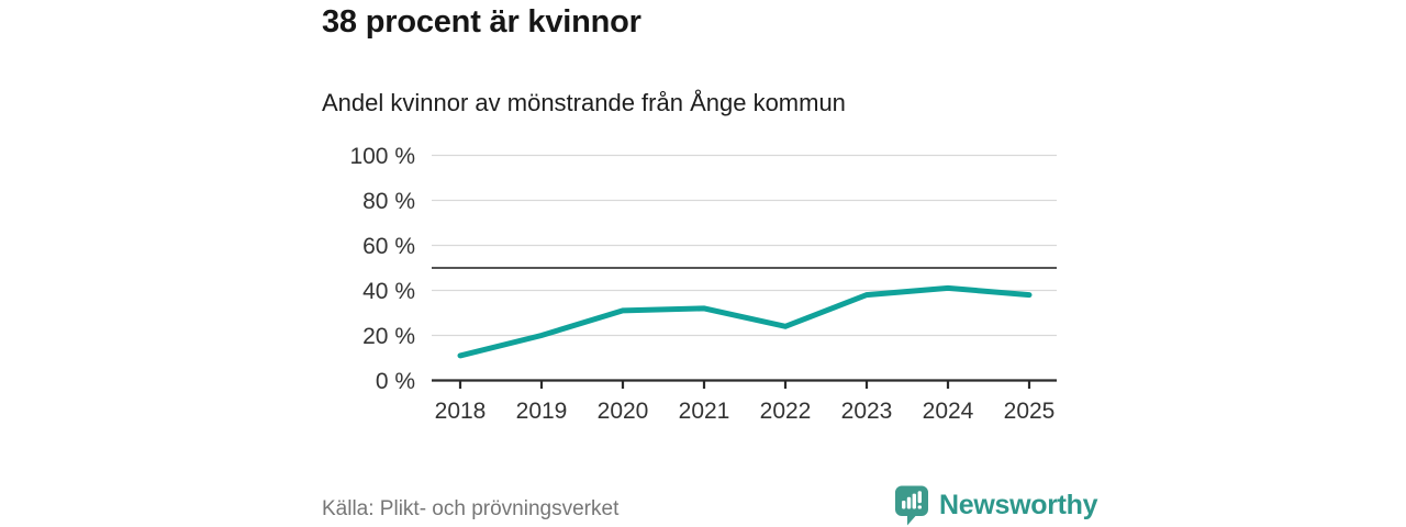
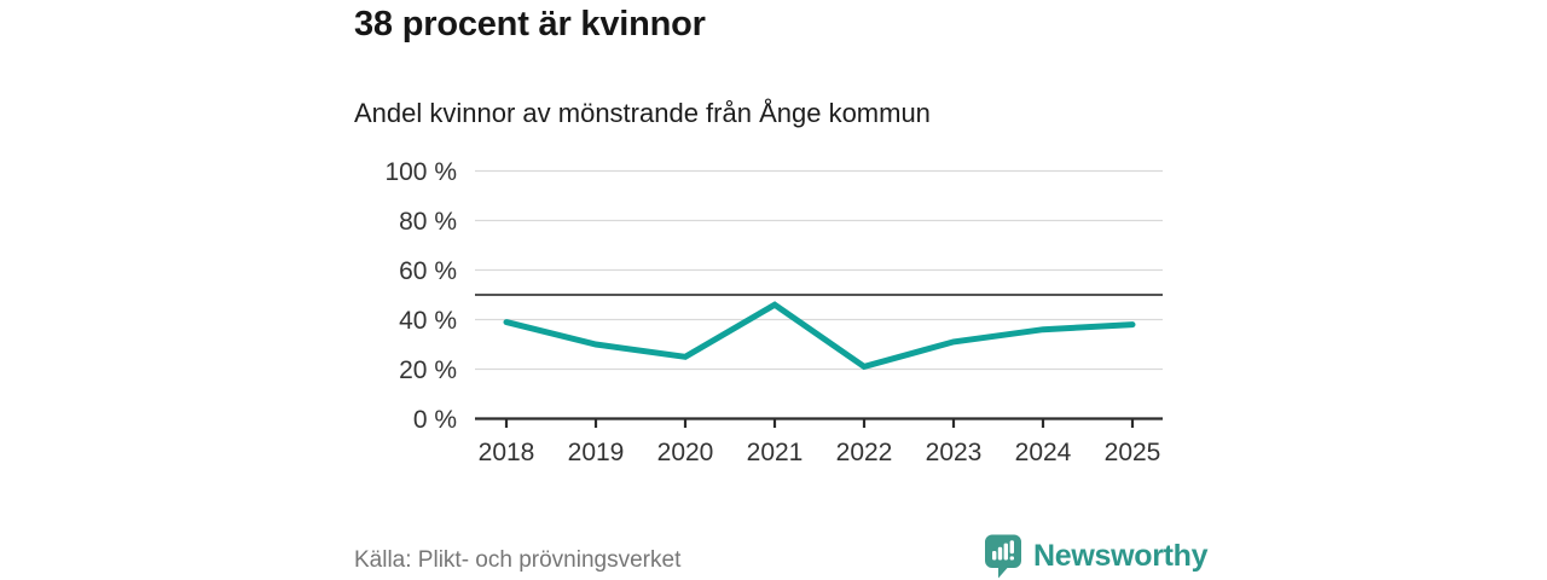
2018: 11% -> 39%
2019: 20% -> 30%
2020: 31% -> 25%
2021: 32% -> 46%
2022: 24% -> 21%
2023: 38% -> 31%
2024: 41% -> 36%
